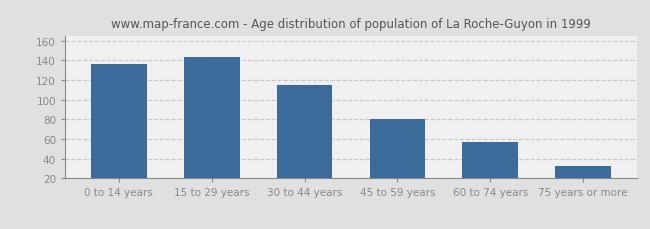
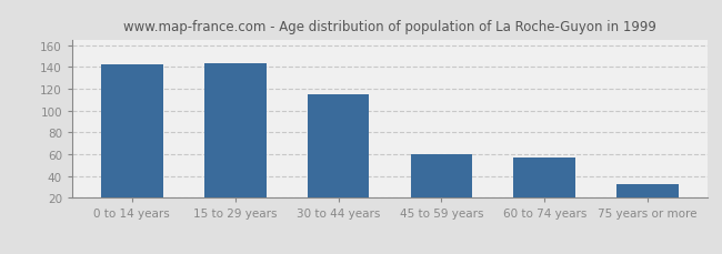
0 to 14 years: 136 -> 142
45 to 59 years: 80 -> 60
